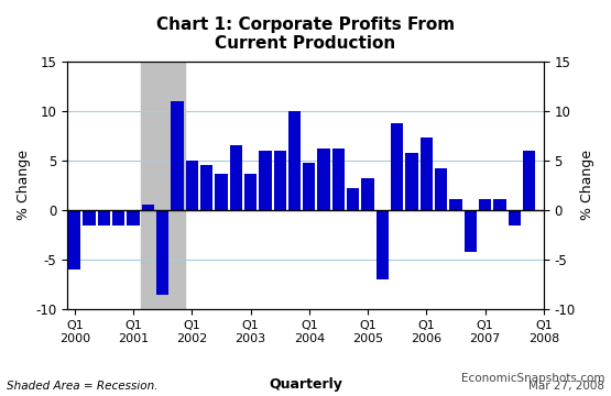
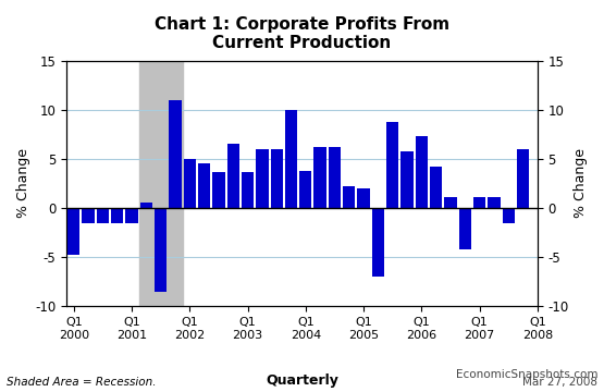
Q1 2000: -6.0 -> -4.8
Q1 2004: 4.8 -> 3.8
Q1 2005: 3.2 -> 2.0
